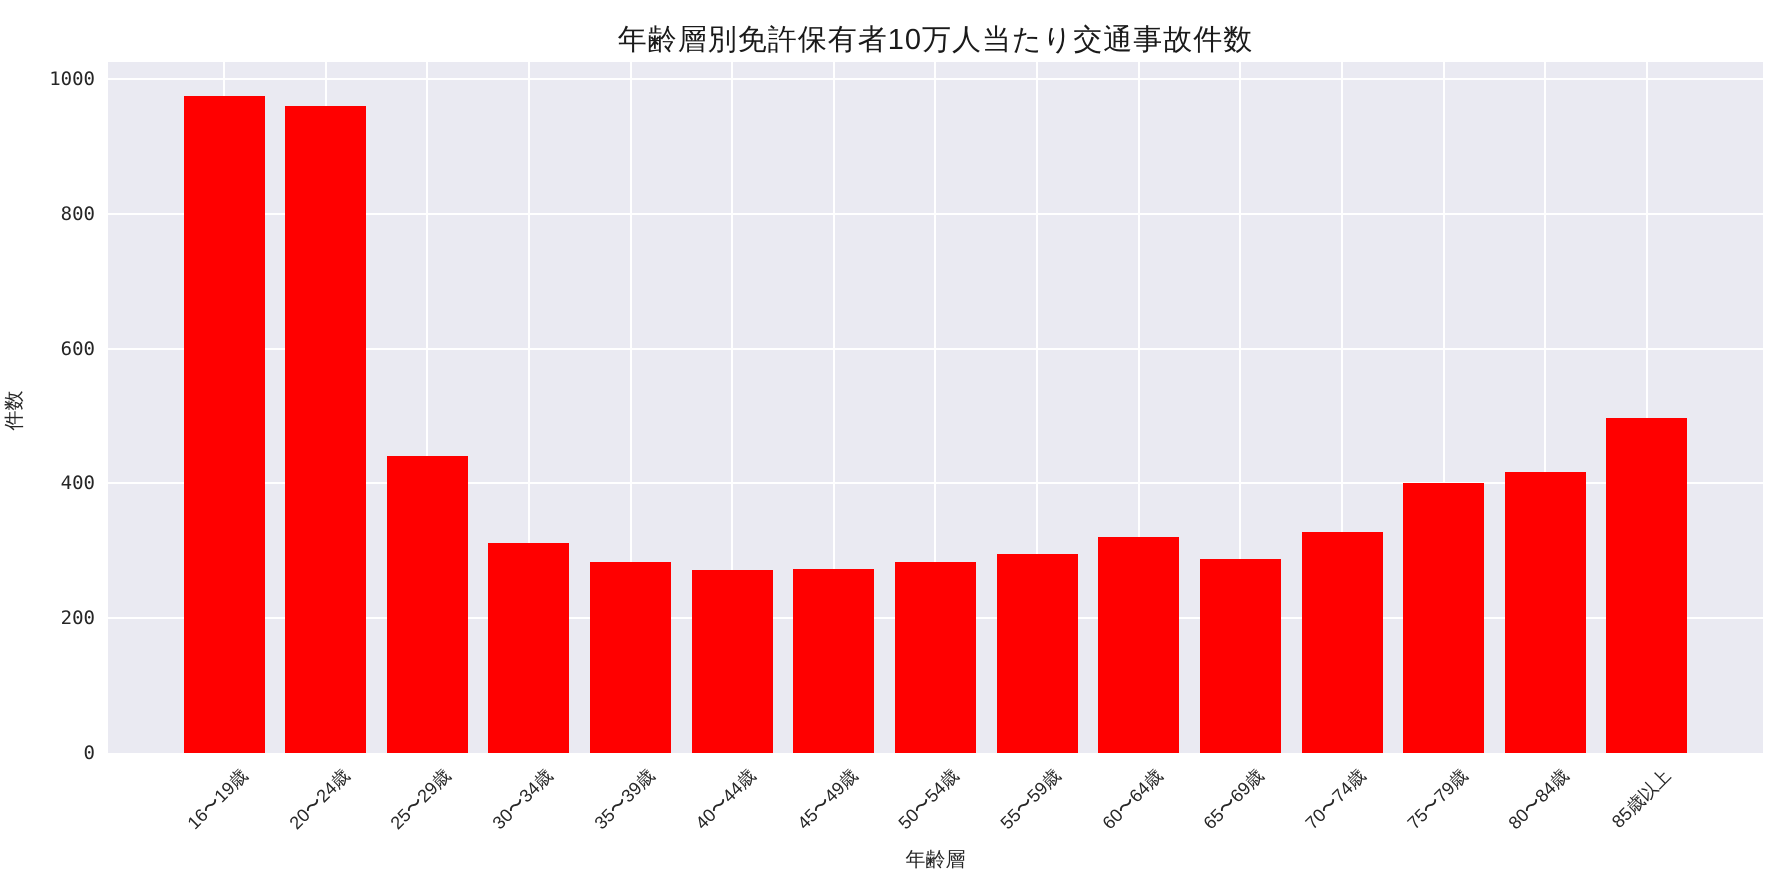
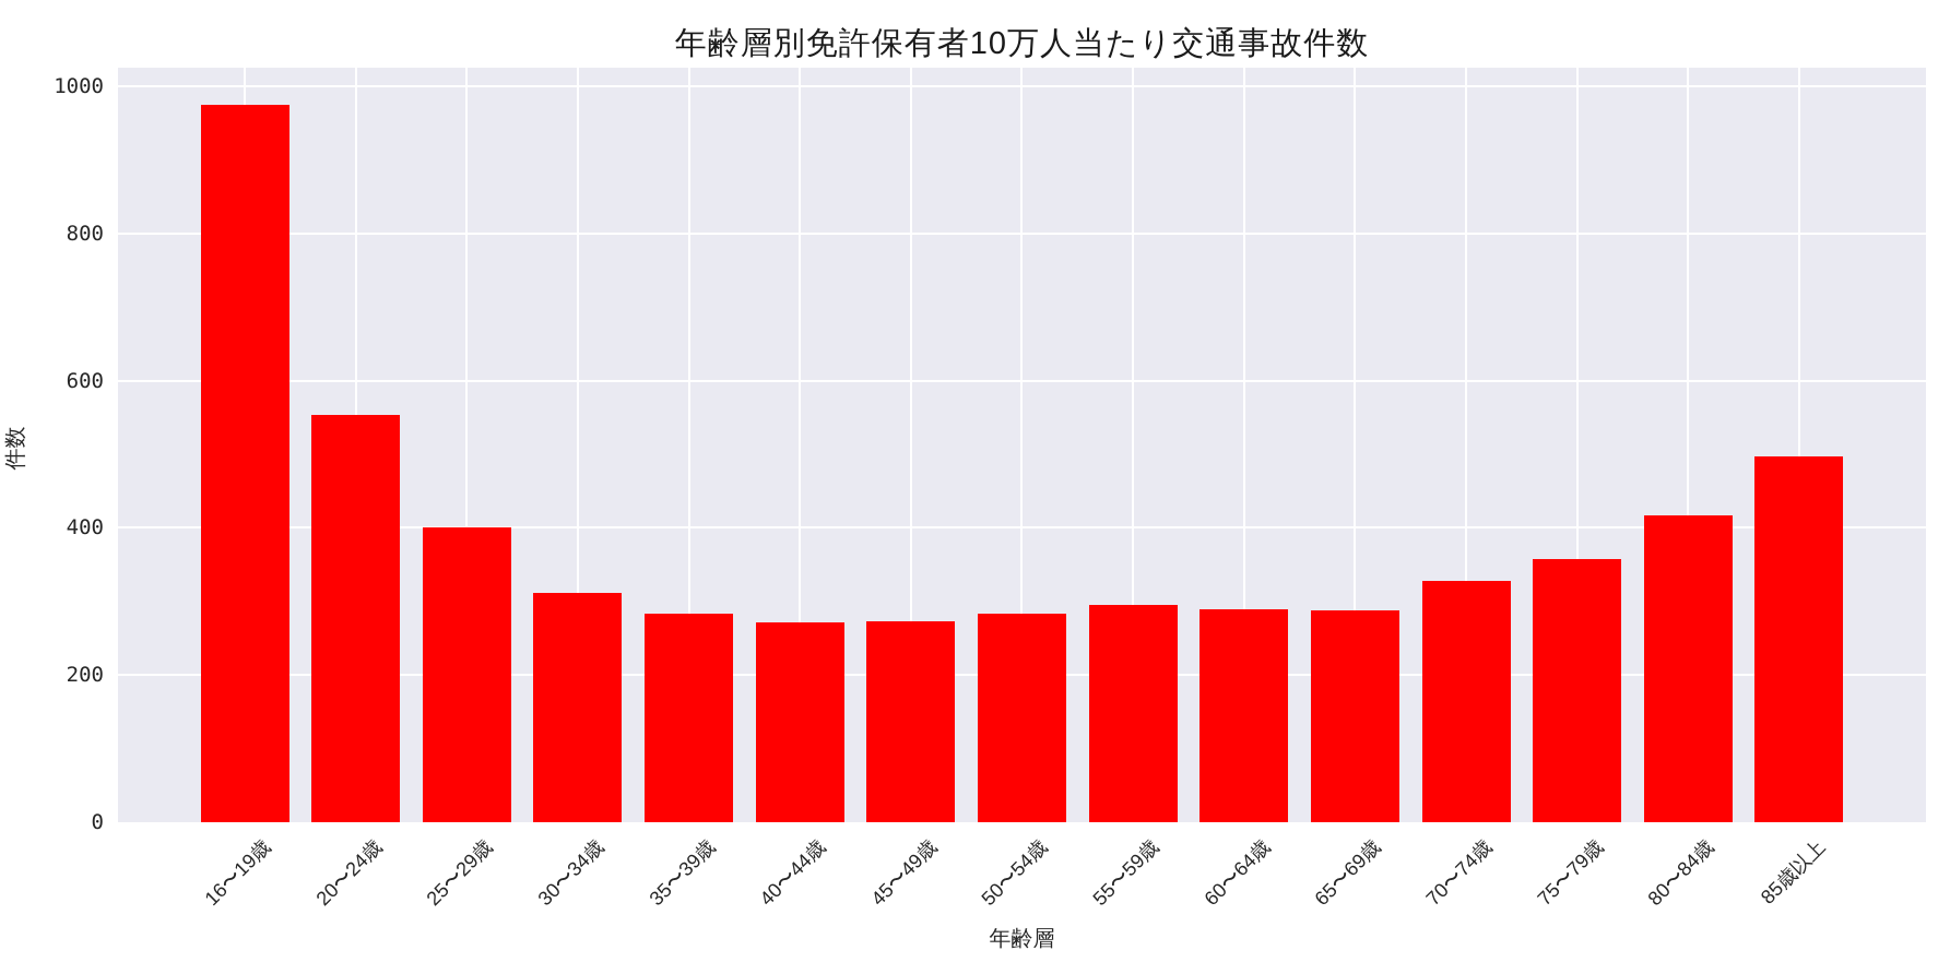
20〜24歳: 960 -> 550
25〜29歳: 440 -> 400
60〜64歳: 320 -> 290
75〜79歳: 400 -> 360
